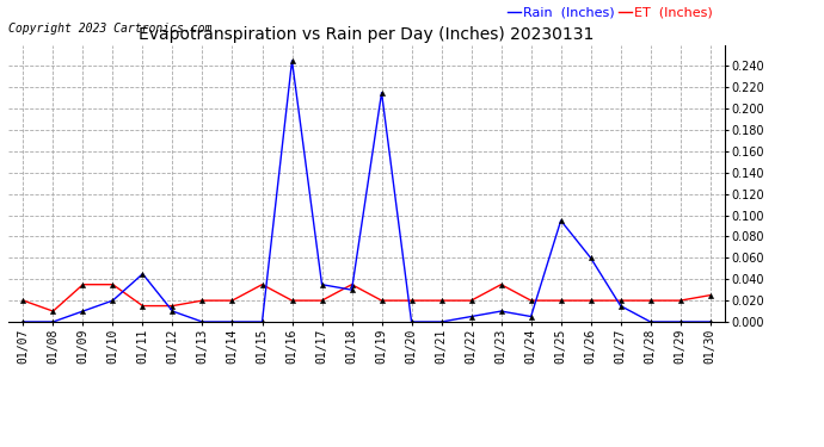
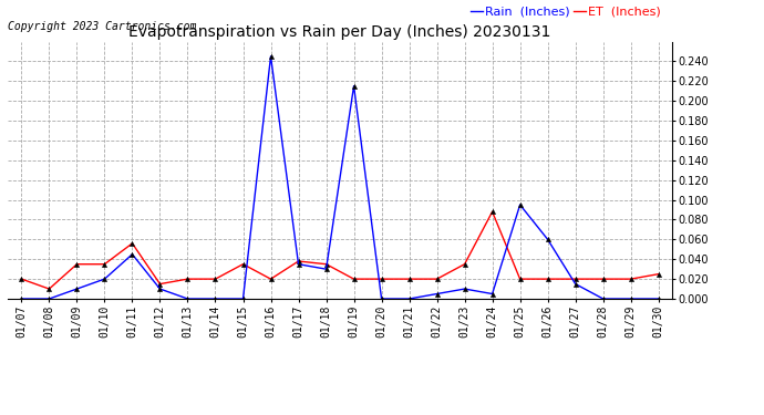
ET (Inches)/01/11: 0.015 -> 0.056
ET (Inches)/01/17: 0.020 -> 0.038
ET (Inches)/01/24: 0.020 -> 0.088
